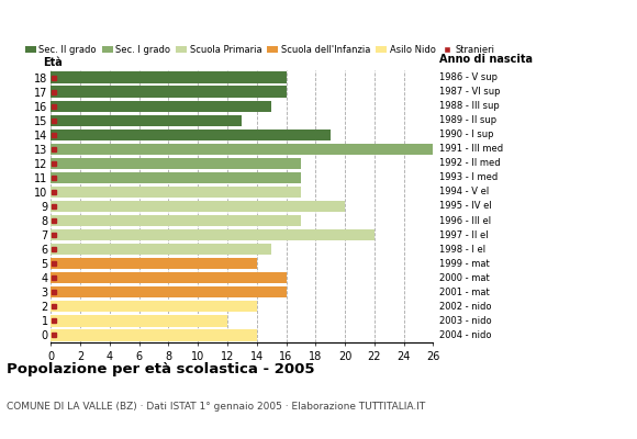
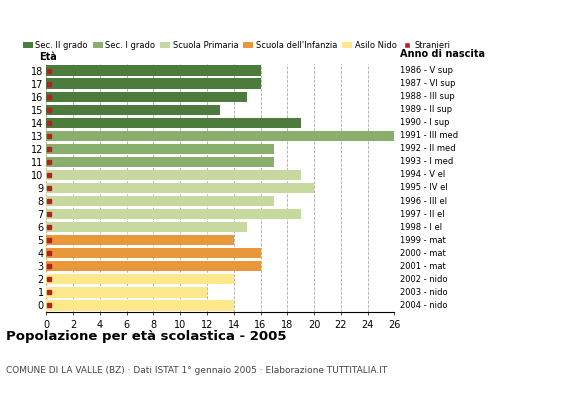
10: 17 -> 19
7: 22 -> 19
